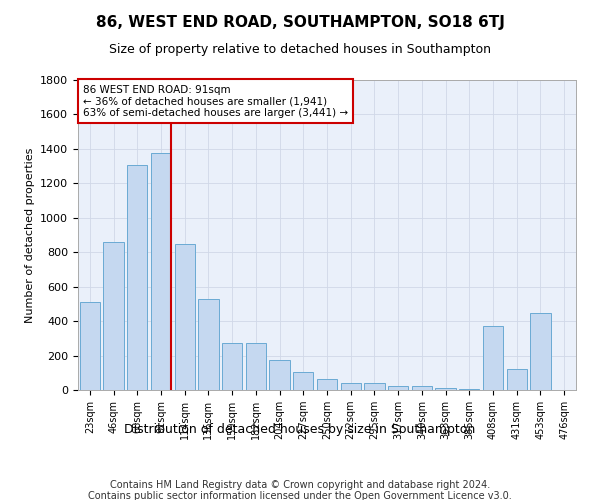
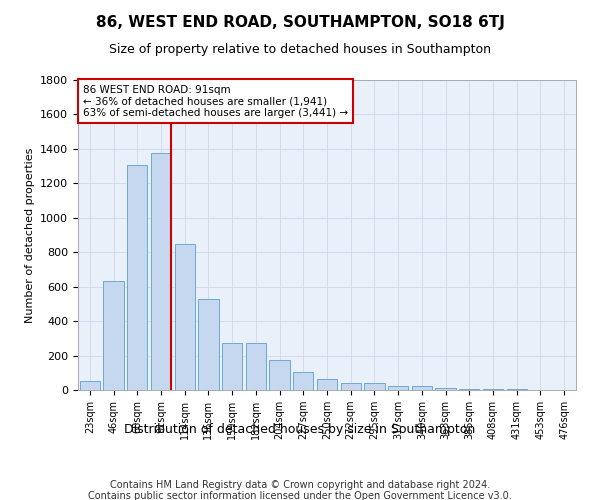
23sqm: 510 -> 50
46sqm: 860 -> 640
408sqm: 370 -> 0
431sqm: 120 -> 0
453sqm: 450 -> 0
